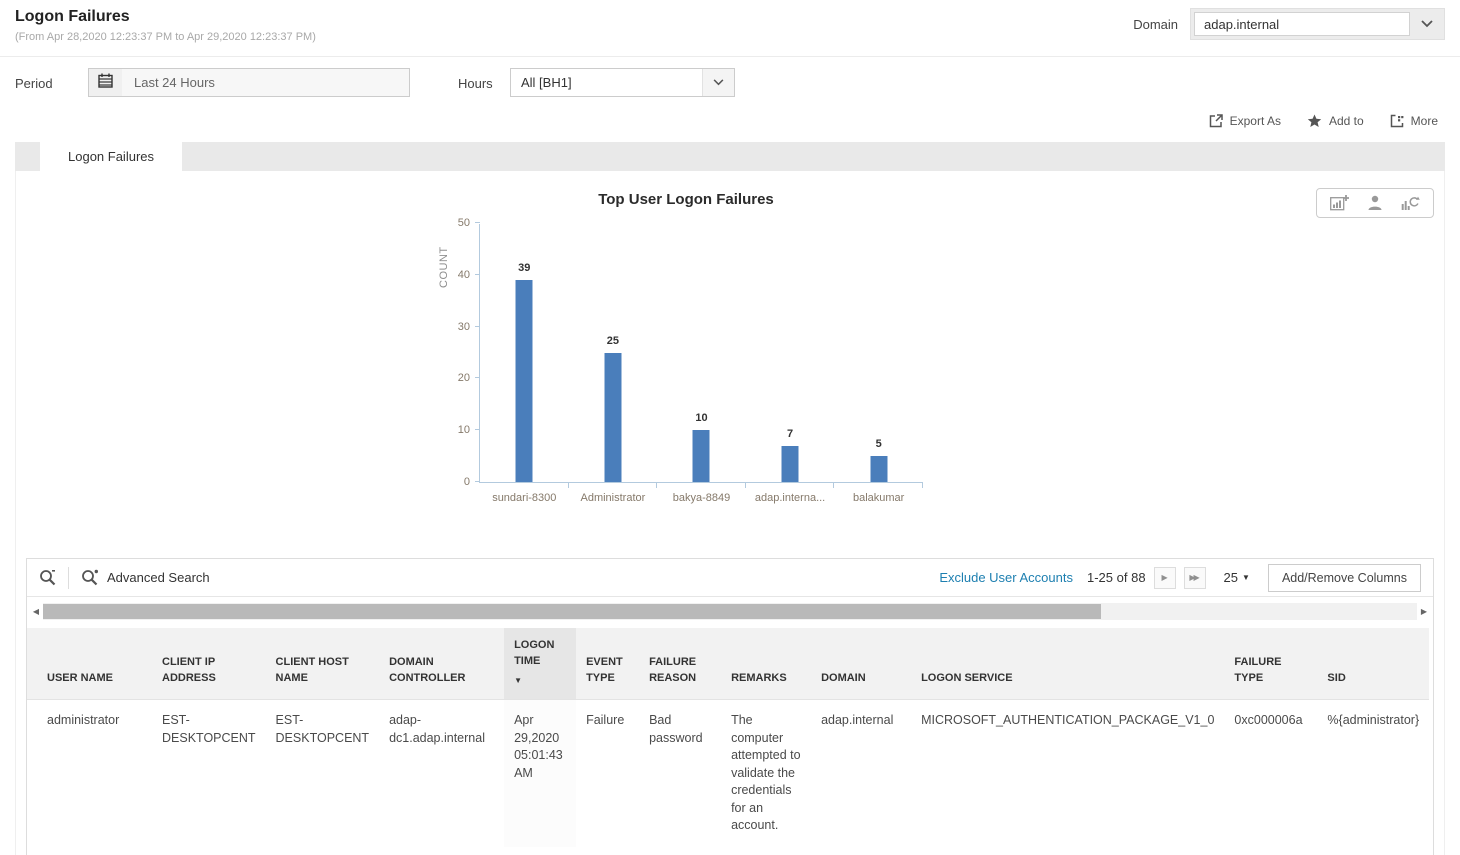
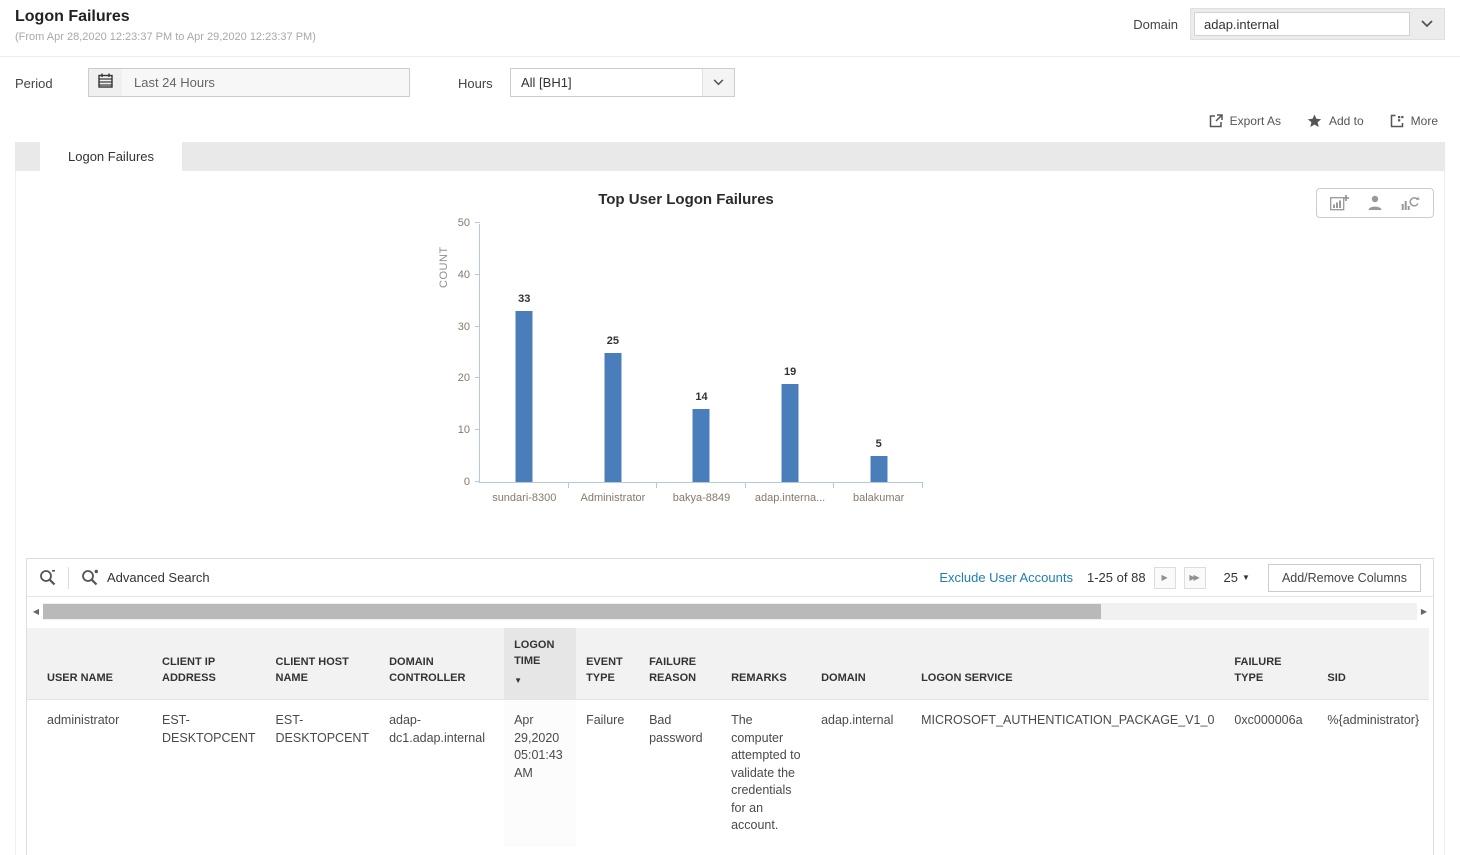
sundari-8300: 39 -> 33
bakya-8849: 10 -> 14
adap.interna...: 7 -> 19
